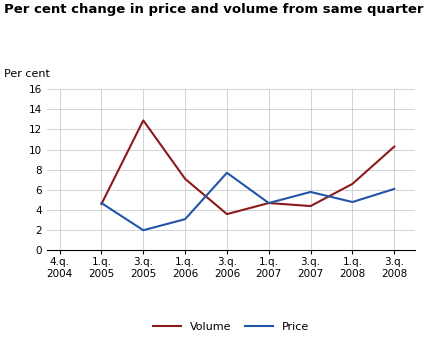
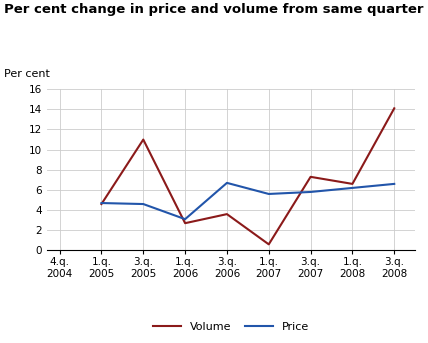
Volume/3.q. 2005: 12.9 -> 11.0
Price/3.q. 2005: 2.0 -> 4.6
Volume/1.q. 2006: 7.1 -> 2.7
Price/3.q. 2006: 7.7 -> 6.7
Volume/1.q. 2007: 4.7 -> 0.6
Price/1.q. 2007: 4.7 -> 5.6
Volume/3.q. 2007: 4.4 -> 7.3
Price/1.q. 2008: 4.8 -> 6.2
Volume/3.q. 2008: 10.3 -> 14.1
Price/3.q. 2008: 6.1 -> 6.6
